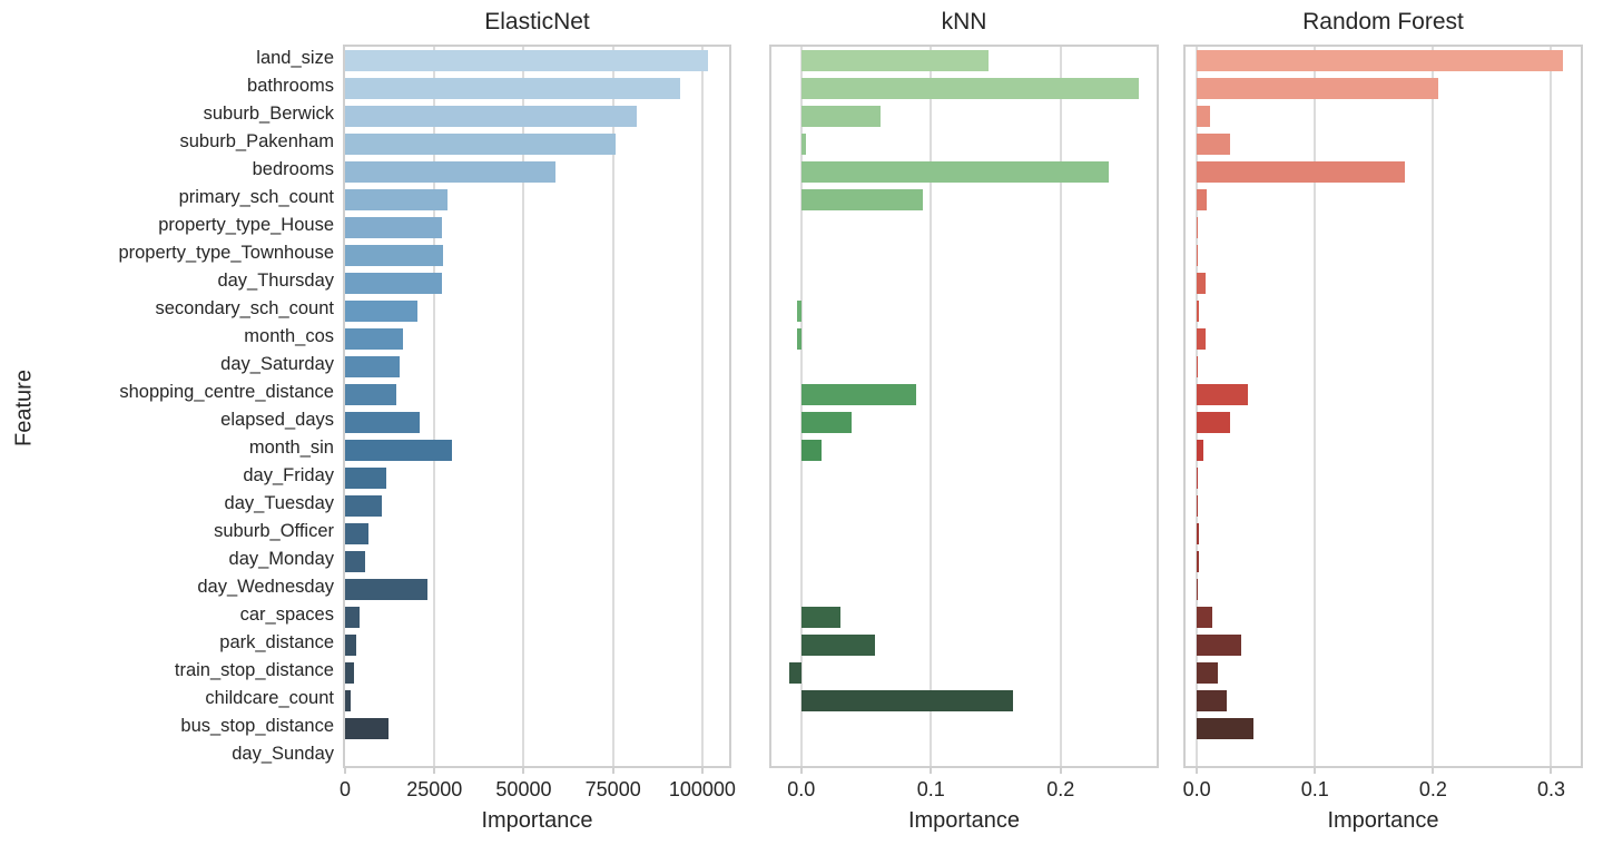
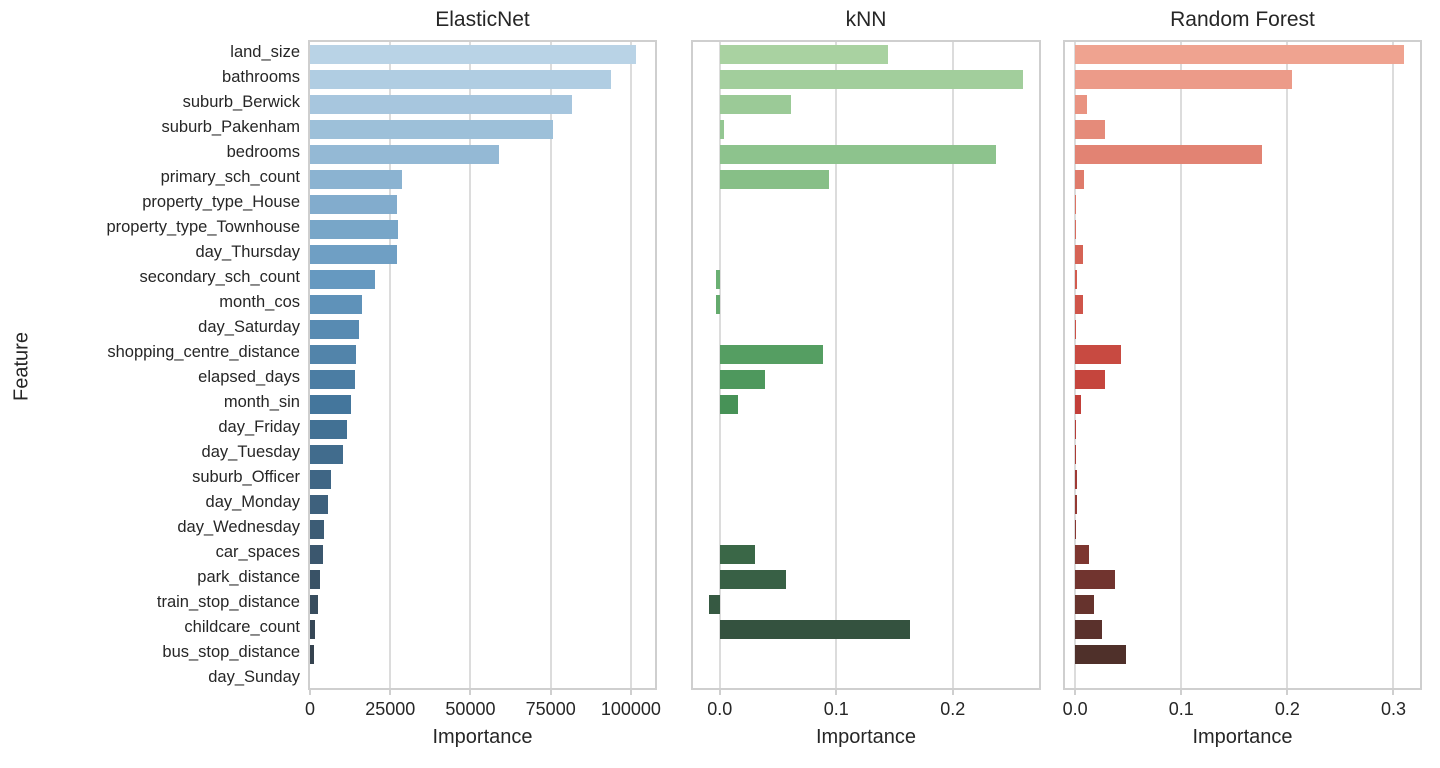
ElasticNet/elapsed_days: 21000 -> 14000
ElasticNet/month_sin: 30000 -> 13000
ElasticNet/day_Wednesday: 23000 -> 4000
ElasticNet/bus_stop_distance: 12000 -> 1000
